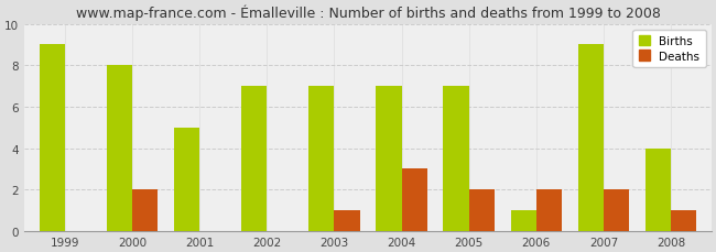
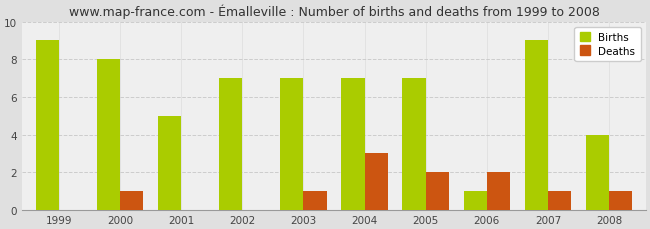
Deaths/2000: 2 -> 1
Deaths/2007: 2 -> 1
